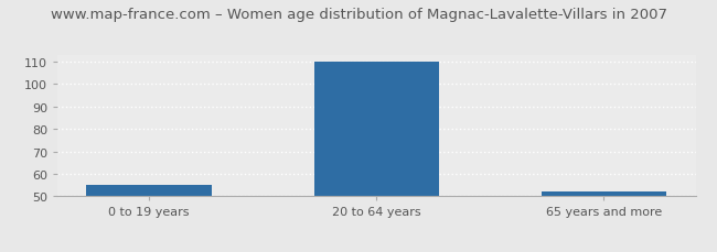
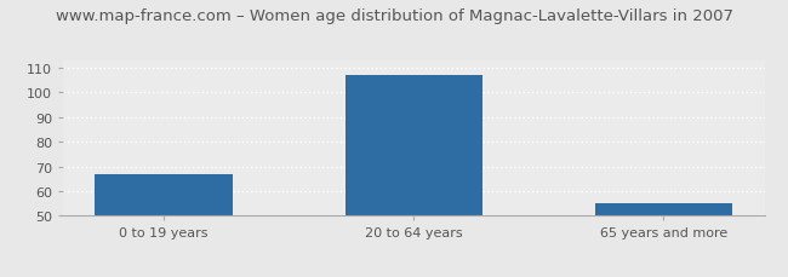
0 to 19 years: 55 -> 67
20 to 64 years: 110 -> 107
65 years and more: 52 -> 55
